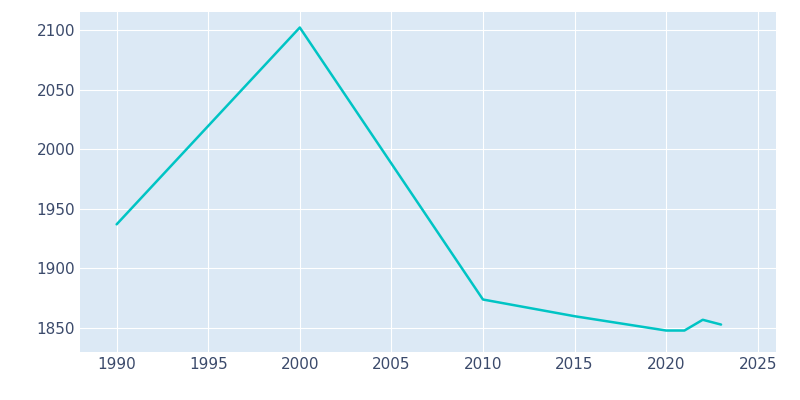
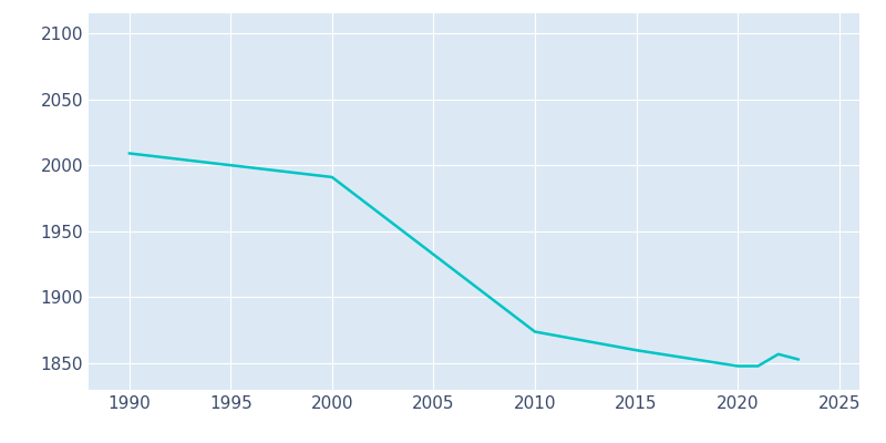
1990: 1937 -> 2009
2000: 2102 -> 1991
